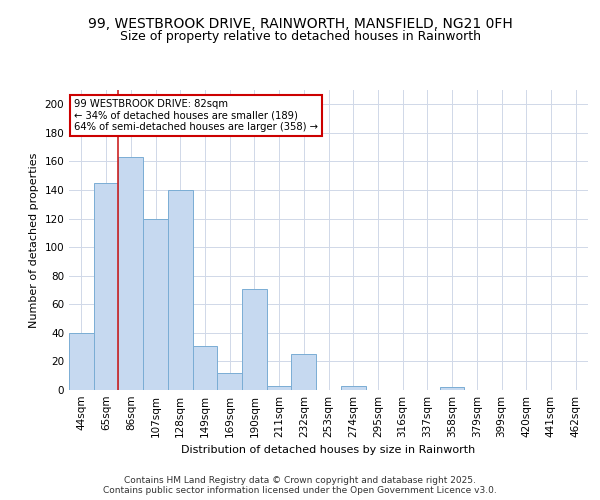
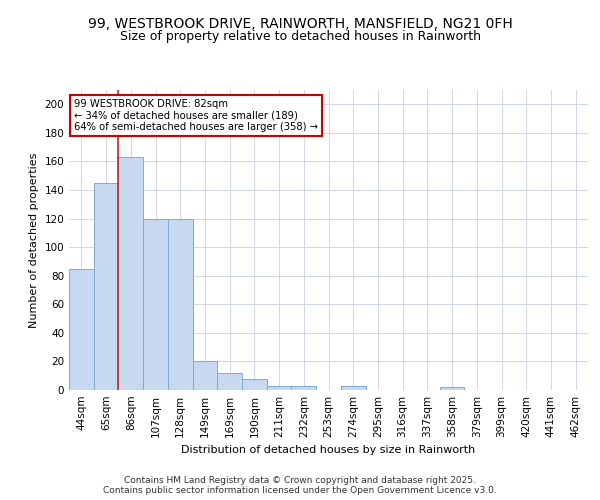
44sqm: 40 -> 85
128sqm: 140 -> 120
149sqm: 31 -> 20
190sqm: 71 -> 8
232sqm: 25 -> 3
